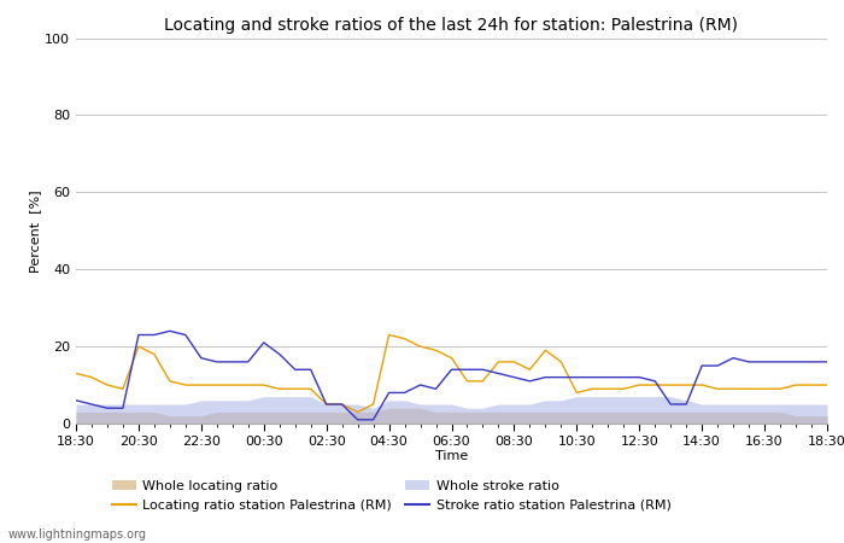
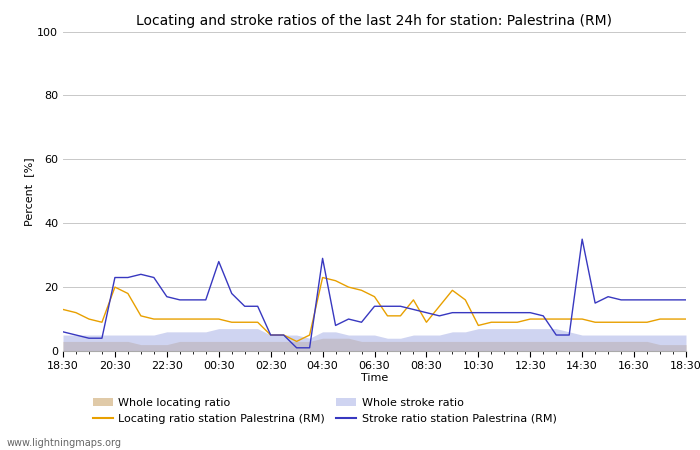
Stroke ratio station Palestrina (RM)/00:30: 21 -> 28
Stroke ratio station Palestrina (RM)/04:30: 8 -> 29
Locating ratio station Palestrina (RM)/08:30: 16 -> 9
Stroke ratio station Palestrina (RM)/14:30: 15 -> 35
